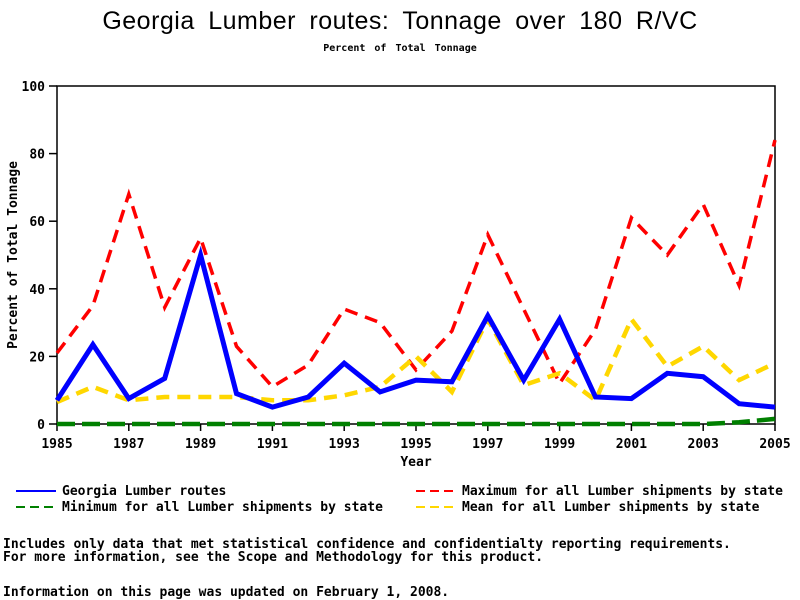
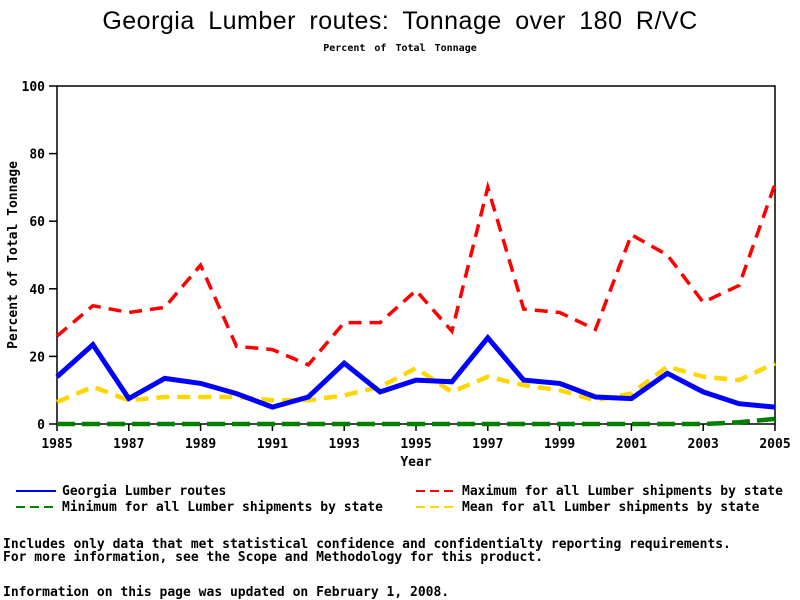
Georgia Lumber routes/1985: 7 -> 14
Maximum for all Lumber shipments by state/1985: 21 -> 26
Maximum for all Lumber shipments by state/1987: 68 -> 33
Georgia Lumber routes/1989: 50 -> 12
Maximum for all Lumber shipments by state/1989: 55 -> 47
Maximum for all Lumber shipments by state/1991: 11 -> 22
Maximum for all Lumber shipments by state/1993: 34 -> 30
Maximum for all Lumber shipments by state/1995: 16 -> 40
Mean for all Lumber shipments by state/1995: 20 -> 16
Georgia Lumber routes/1997: 32 -> 26
Maximum for all Lumber shipments by state/1997: 56 -> 70
Mean for all Lumber shipments by state/1997: 31 -> 14
Georgia Lumber routes/1999: 31 -> 12
Maximum for all Lumber shipments by state/1999: 12 -> 33
Mean for all Lumber shipments by state/1999: 15 -> 10
Maximum for all Lumber shipments by state/2001: 61 -> 56
Mean for all Lumber shipments by state/2001: 31 -> 9
Georgia Lumber routes/2003: 14 -> 10
Maximum for all Lumber shipments by state/2003: 65 -> 36
Mean for all Lumber shipments by state/2003: 23 -> 14
Maximum for all Lumber shipments by state/2005: 84 -> 71
